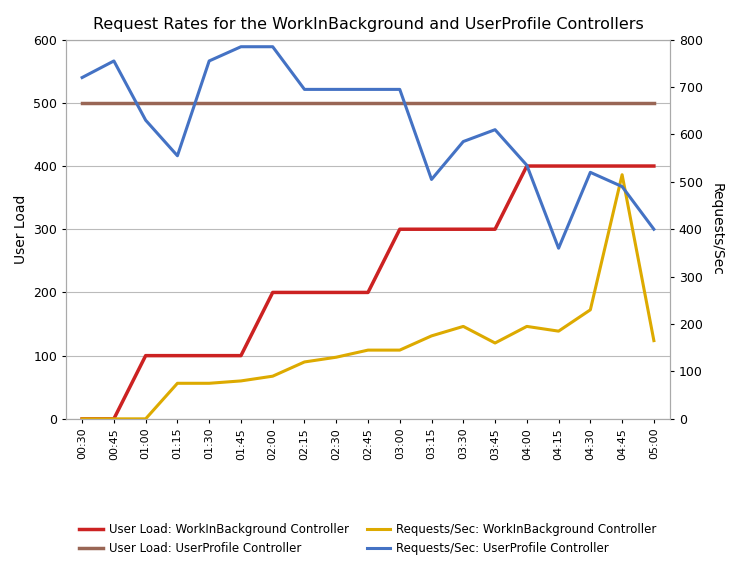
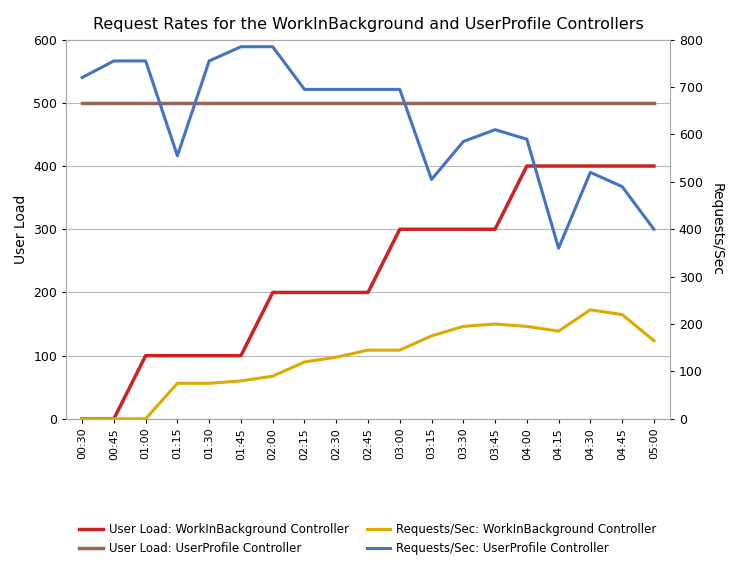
Requests/Sec: UserProfile Controller/01:00: 630 -> 755
Requests/Sec: WorkInBackground Controller/03:45: 160 -> 200
Requests/Sec: UserProfile Controller/04:00: 535 -> 590
Requests/Sec: WorkInBackground Controller/04:45: 515 -> 220
